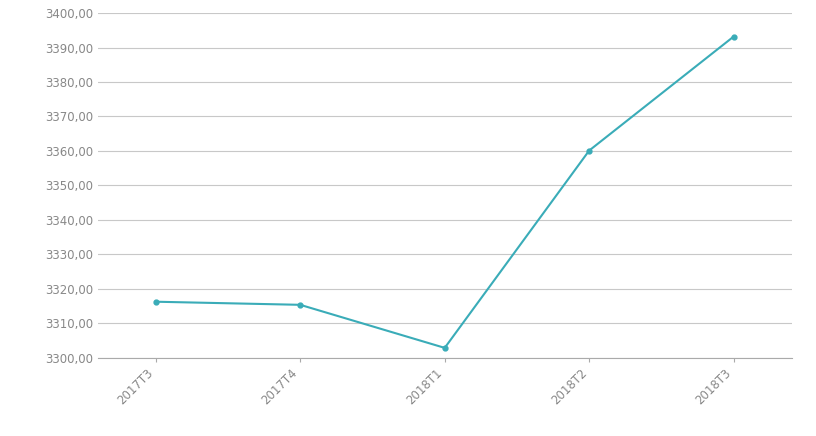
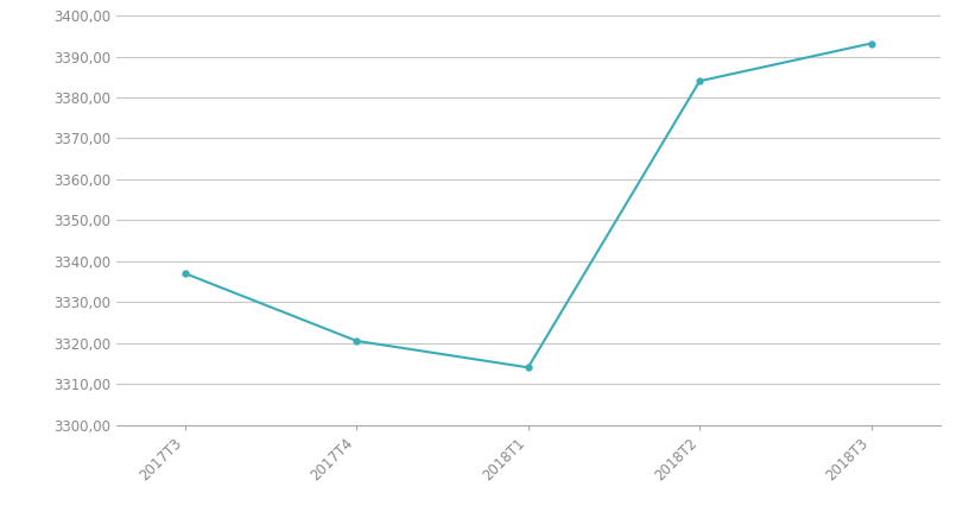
2017T3: 3316,2 -> 3337,0
2017T4: 3315,3 -> 3320,5
2018T1: 3302,8 -> 3314,0
2018T2: 3360,1 -> 3384,0
